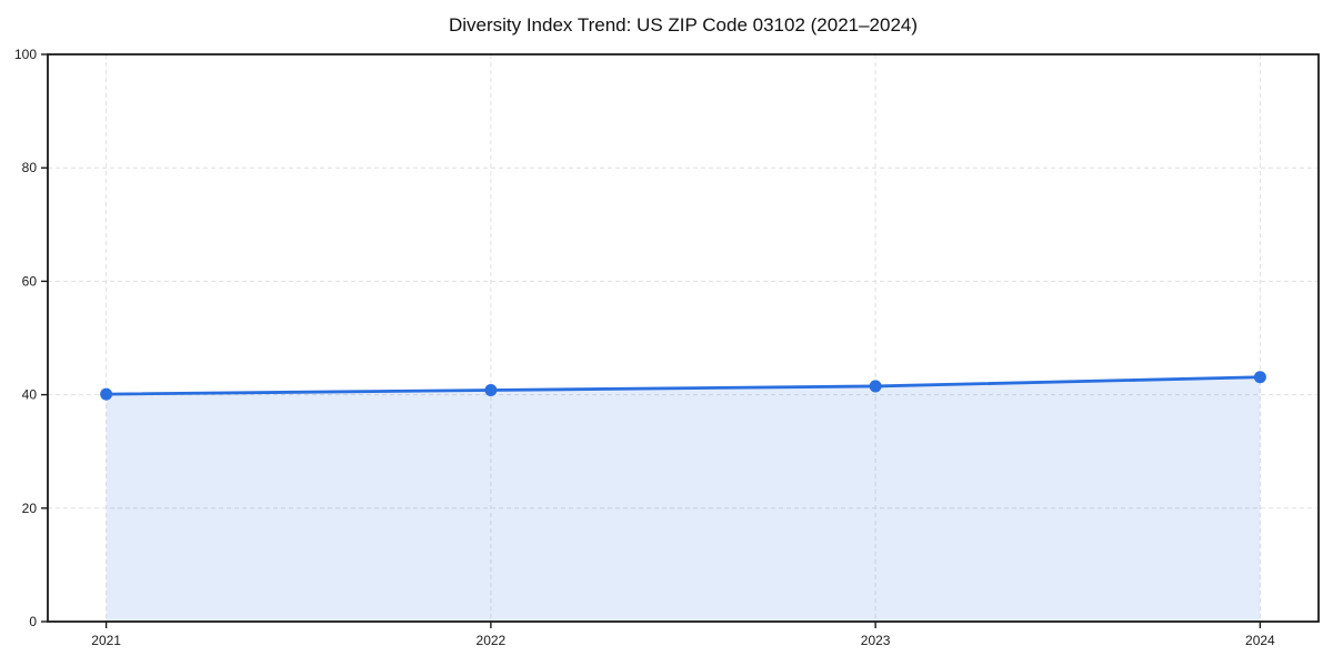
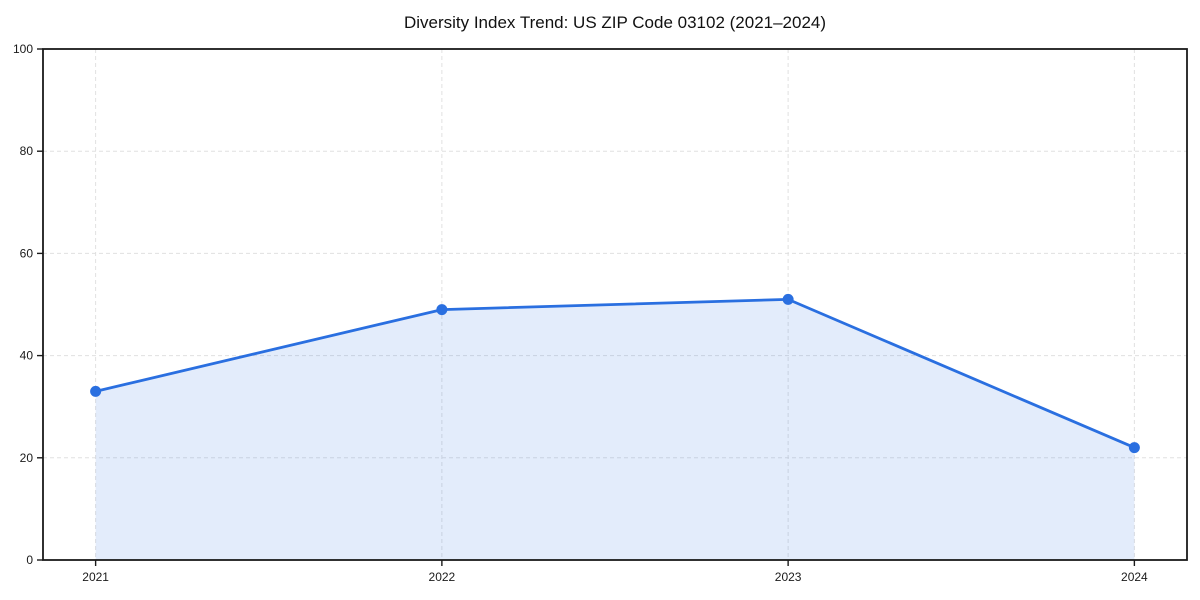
2021: 40 -> 33
2022: 41 -> 49
2023: 42 -> 51
2024: 43 -> 22
